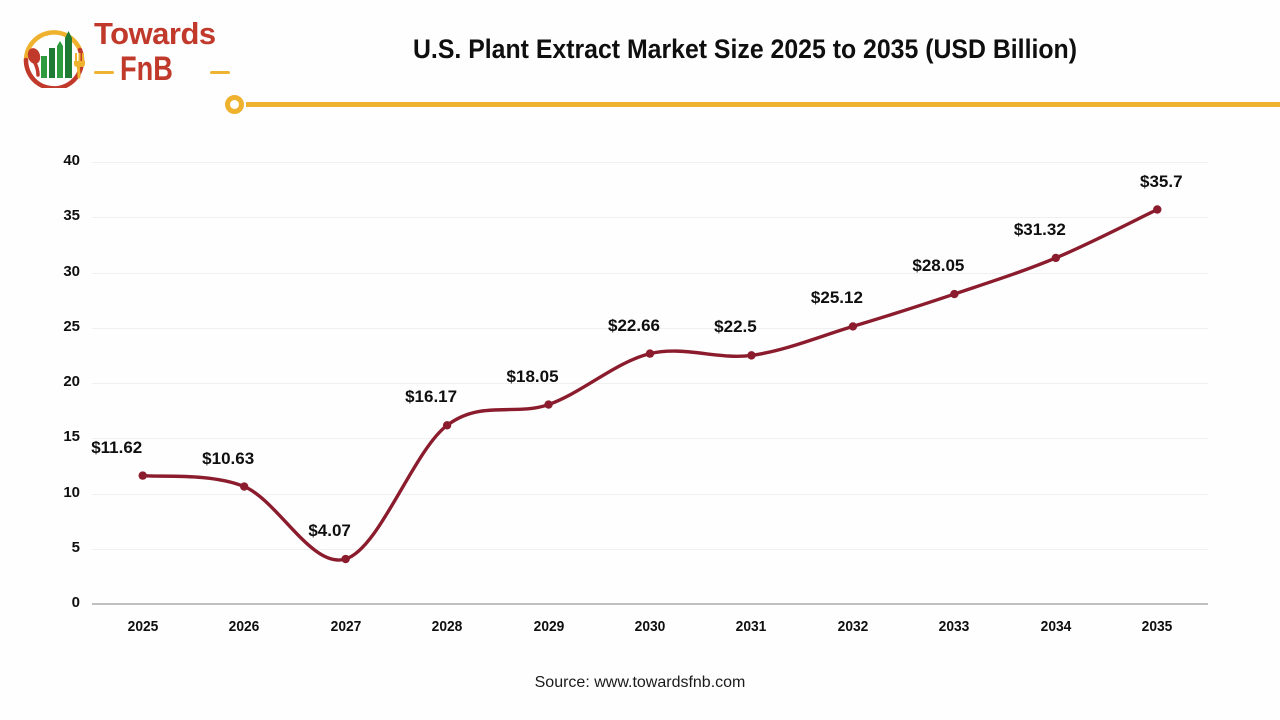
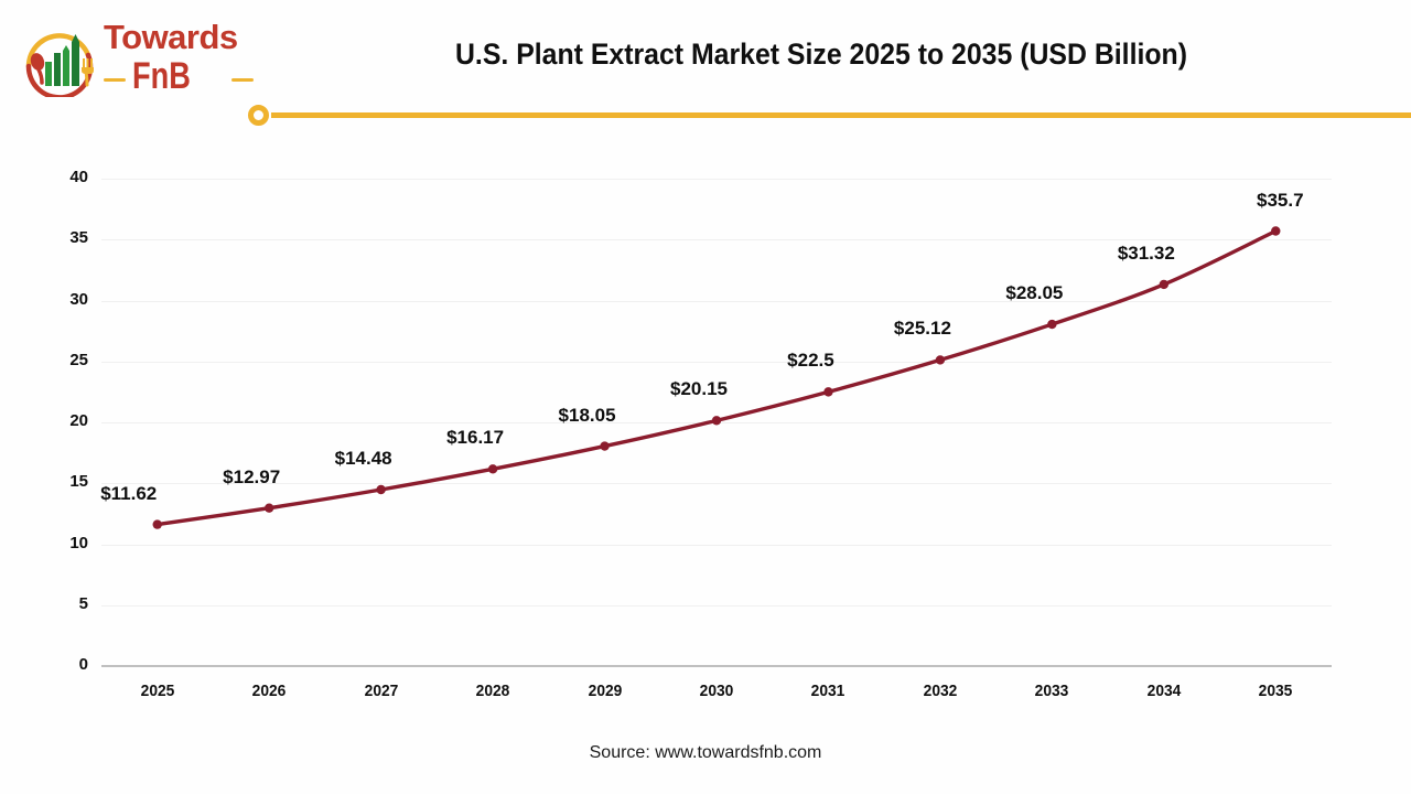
2026: $10.63 -> $12.97
2027: $4.07 -> $14.48
2030: $22.66 -> $20.15
